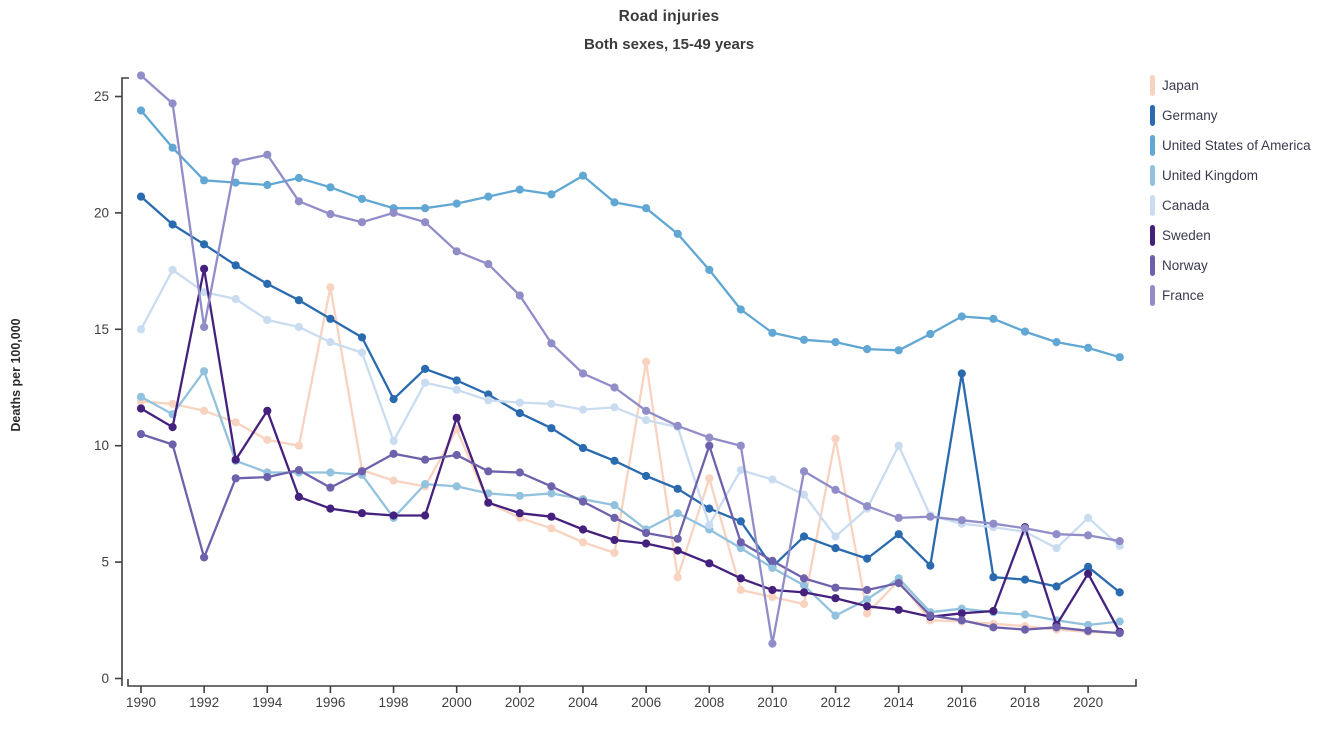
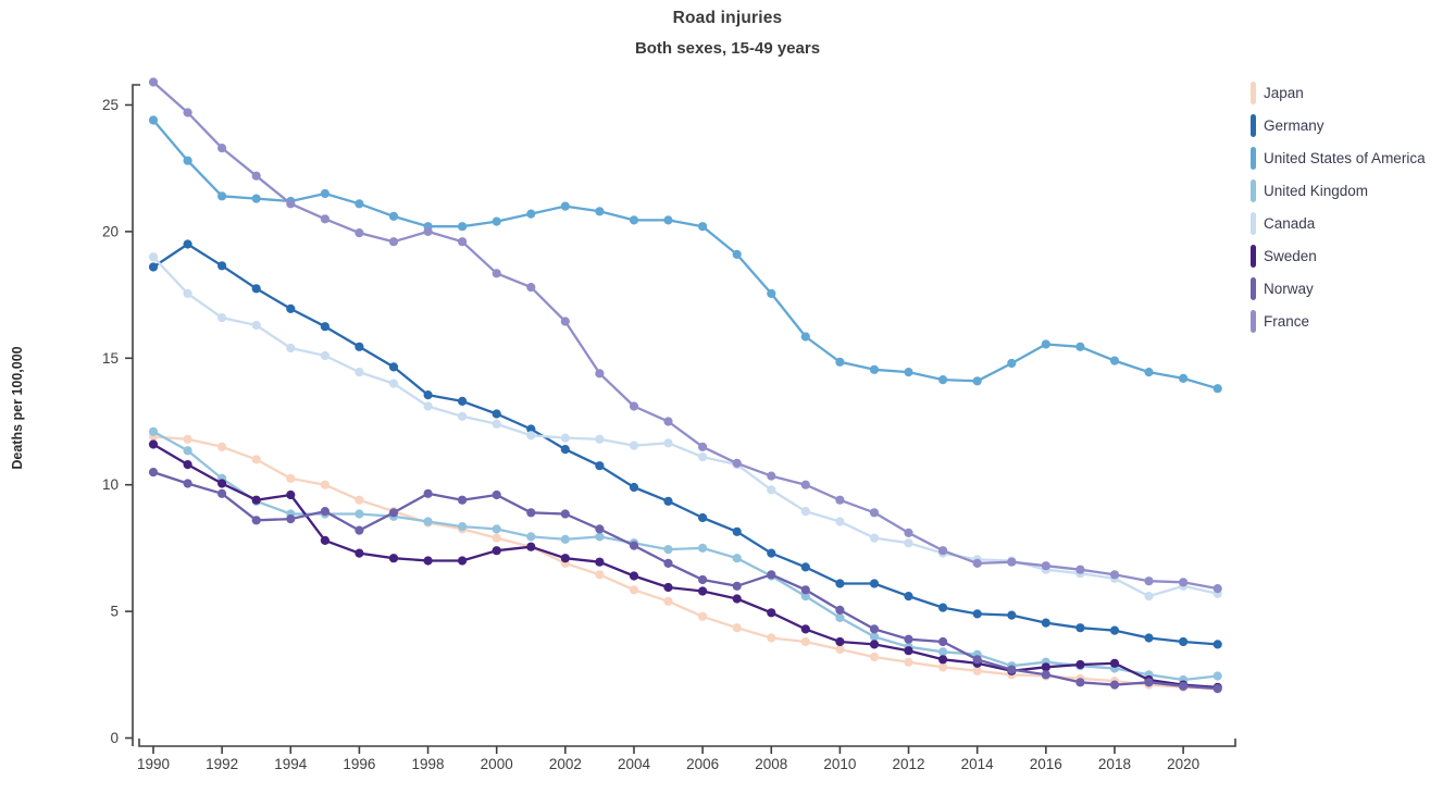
Germany/1990: 20.7 -> 18.6
Canada/1990: 15.0 -> 19.0
United Kingdom/1992: 13.2 -> 10.2
Sweden/1992: 17.6 -> 10.1
Norway/1992: 5.2 -> 9.7
France/1992: 15.1 -> 23.3
Sweden/1994: 11.5 -> 9.6
France/1994: 22.5 -> 21.1
Japan/1996: 16.8 -> 9.4
Germany/1998: 12.0 -> 13.6
United Kingdom/1998: 6.9 -> 8.6
Canada/1998: 10.2 -> 13.1
Japan/2000: 10.7 -> 7.9
Sweden/2000: 11.2 -> 7.4
United States of America/2004: 21.6 -> 20.4
Japan/2006: 13.6 -> 4.8
United Kingdom/2006: 6.4 -> 7.5
Japan/2008: 8.6 -> 4.0
Canada/2008: 6.6 -> 9.8
Norway/2008: 10.0 -> 6.5
Germany/2010: 4.8 -> 6.1
France/2010: 1.5 -> 9.4
Japan/2012: 10.3 -> 3.0
United Kingdom/2012: 2.7 -> 3.6
Canada/2012: 6.1 -> 7.7
Japan/2014: 4.2 -> 2.6
Germany/2014: 6.2 -> 4.9
United Kingdom/2014: 4.3 -> 3.3
Canada/2014: 10.0 -> 7.0
Norway/2014: 4.1 -> 3.1
Germany/2016: 13.1 -> 4.5
Sweden/2018: 6.5 -> 3.0
Germany/2020: 4.8 -> 3.8
Canada/2020: 6.9 -> 6.0
Sweden/2020: 4.5 -> 2.1
